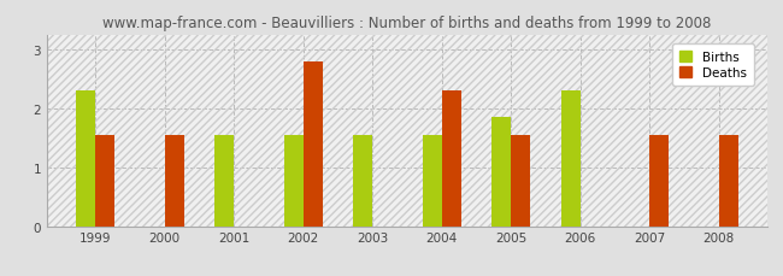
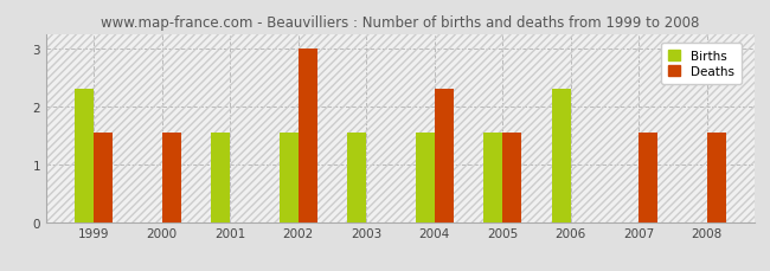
Deaths/2002: 2.80 -> 3.00
Births/2005: 1.85 -> 1.55
